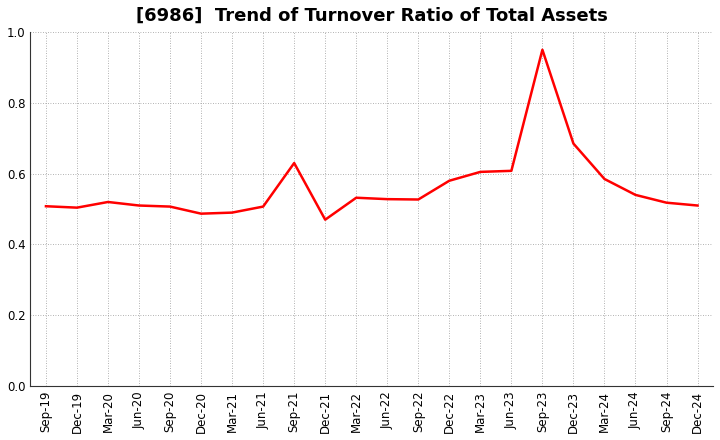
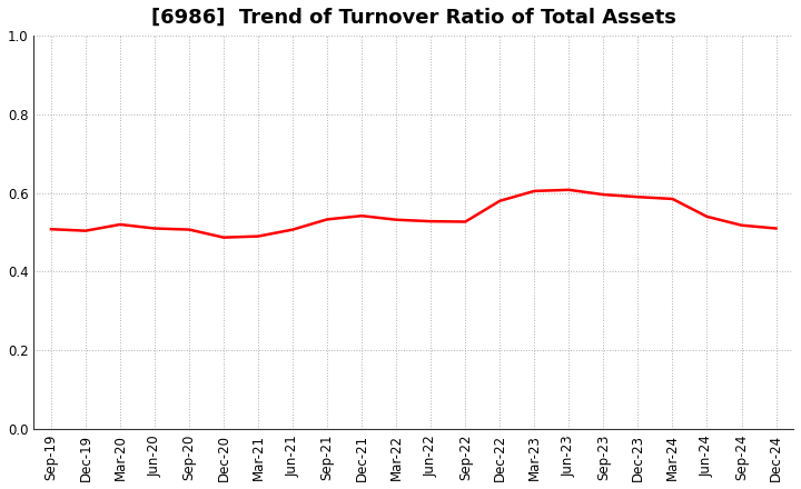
Sep-21: 0.630 -> 0.533
Dec-21: 0.470 -> 0.542
Sep-23: 0.950 -> 0.596
Dec-23: 0.685 -> 0.590
